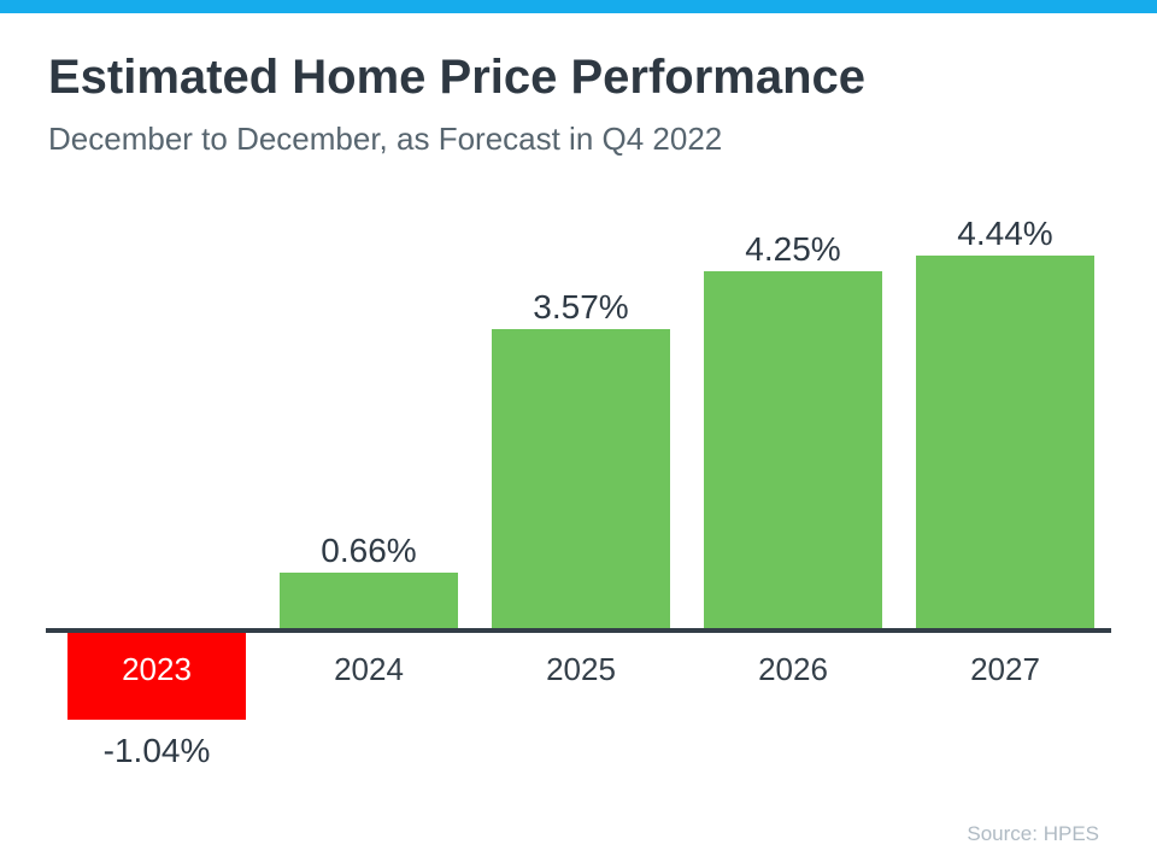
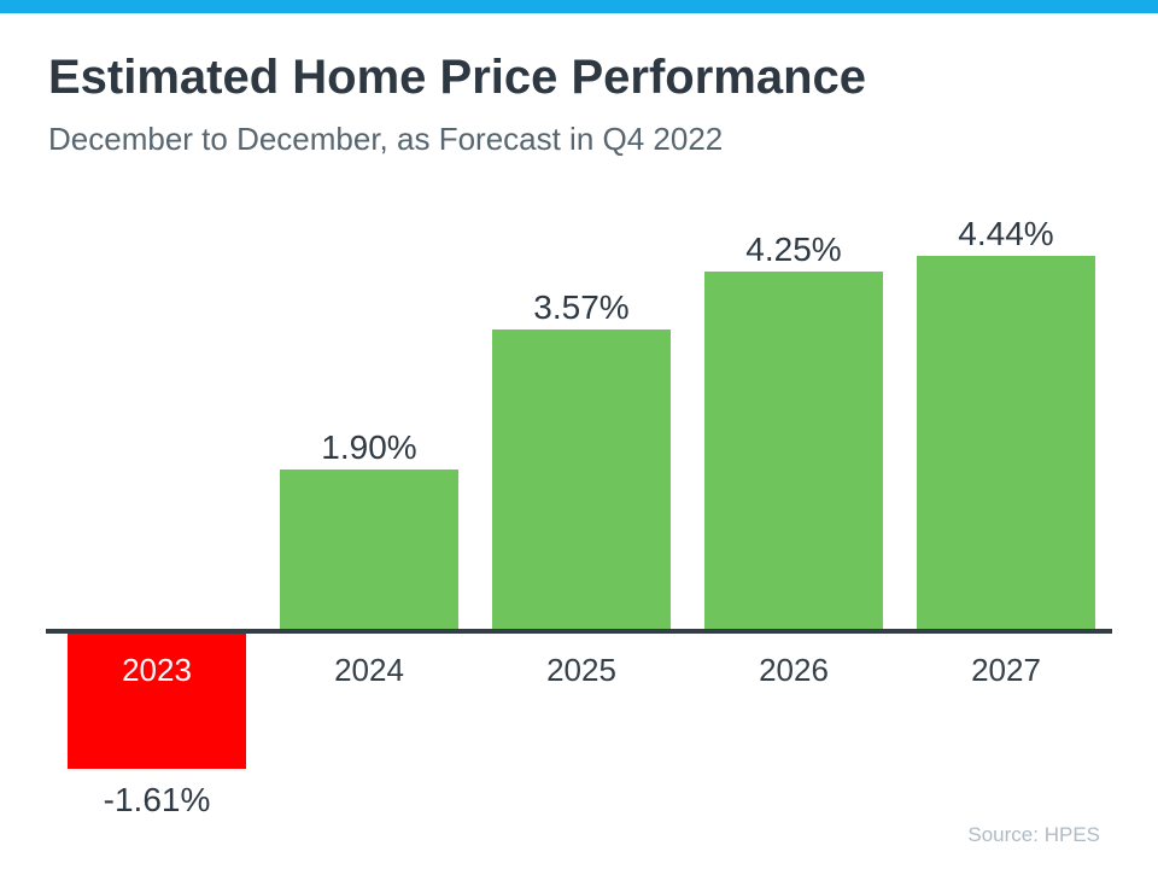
2023: -1.04% -> -1.61%
2024: 0.66% -> 1.90%
